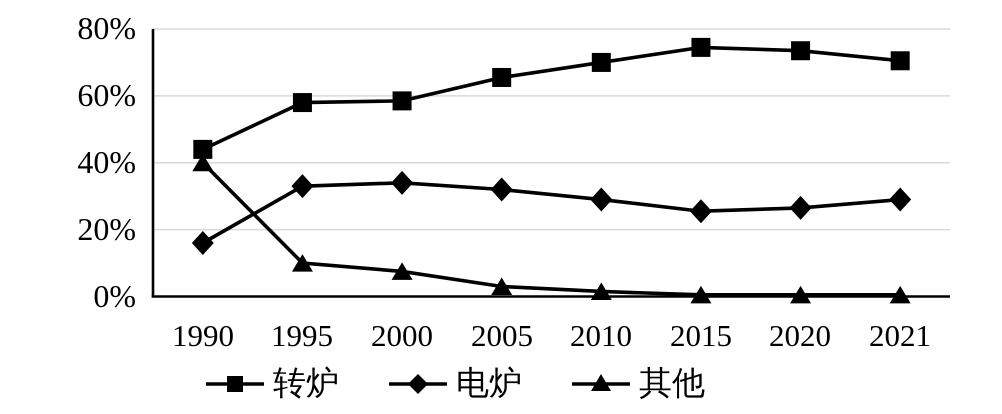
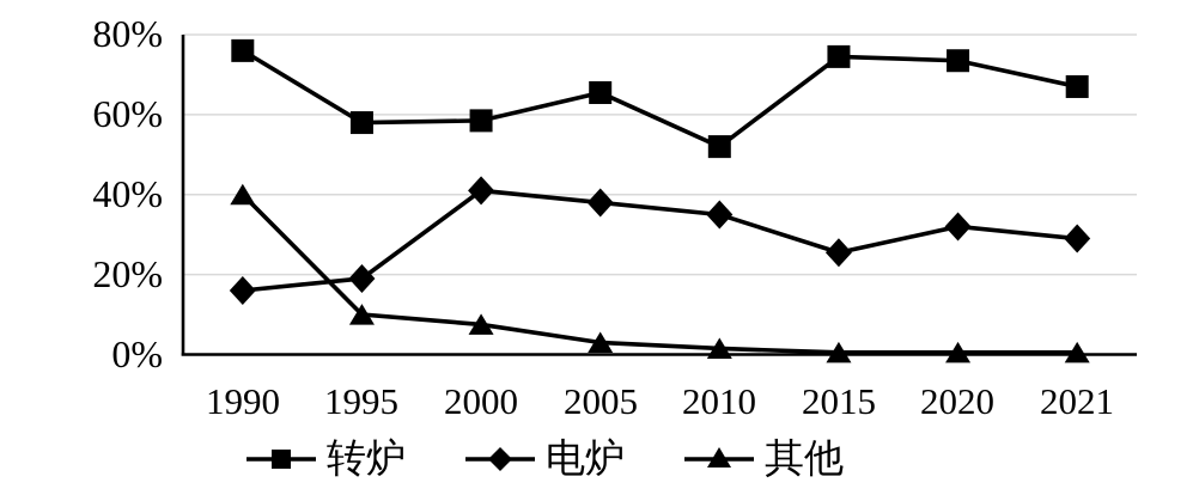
转炉/1990: 44% -> 76%
电炉/1995: 33% -> 19%
电炉/2000: 34% -> 41%
电炉/2005: 32% -> 38%
转炉/2010: 70% -> 52%
电炉/2010: 29% -> 35%
电炉/2020: 26% -> 32%
转炉/2021: 70% -> 67%
